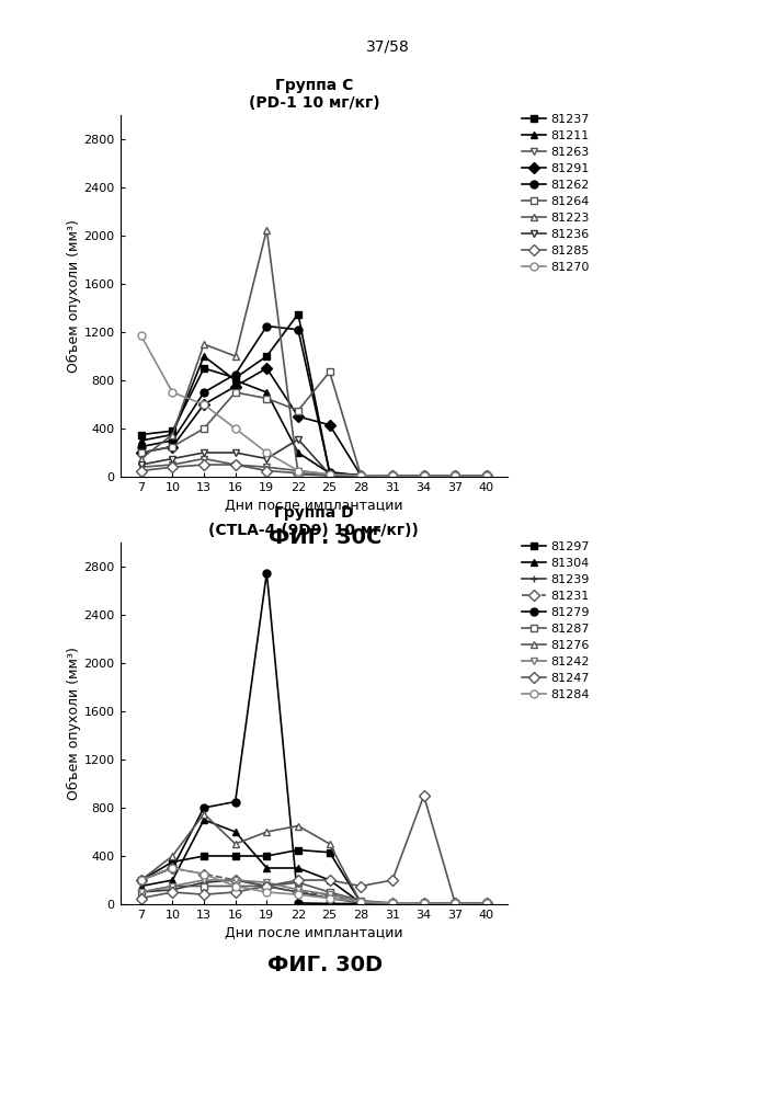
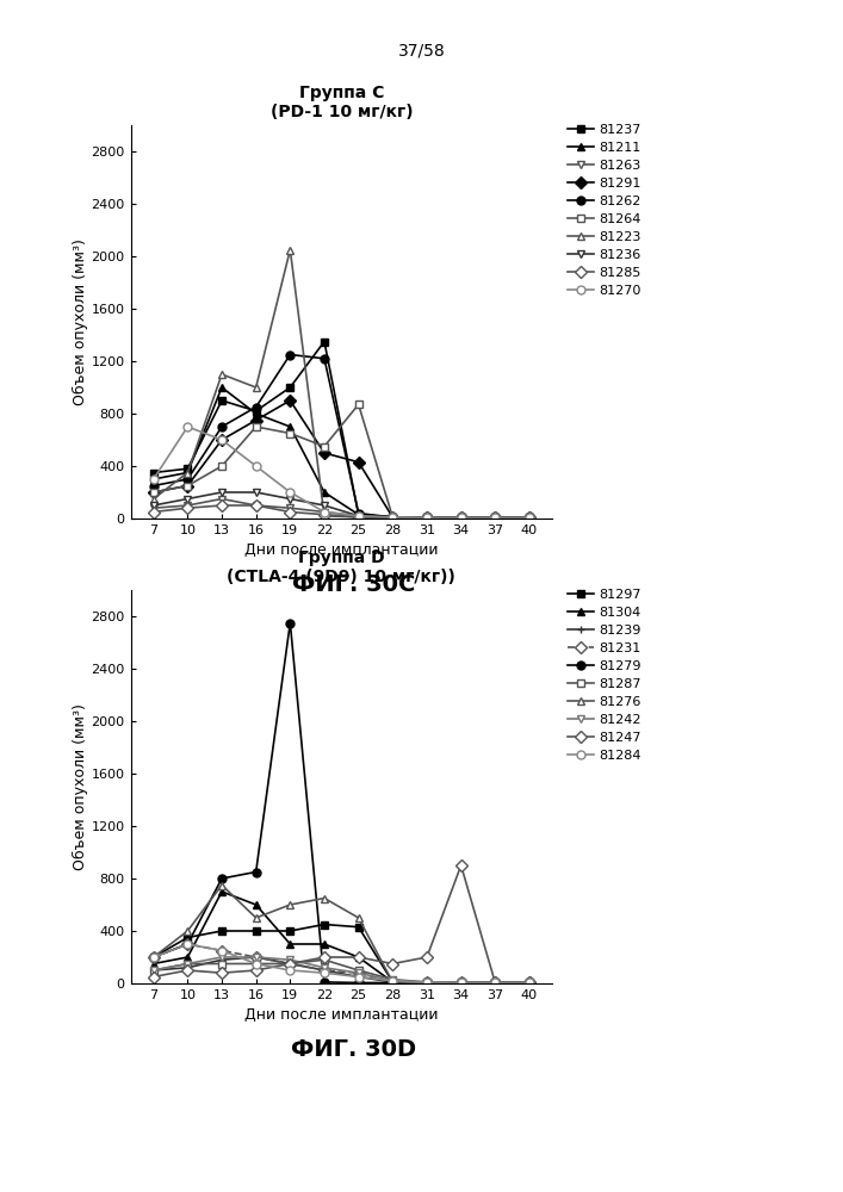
Группа С (PD-1 10 мг/кг)/81270/7: 1170 -> 300
Группа С (PD-1 10 мг/кг)/81236/22: 310 -> 100
